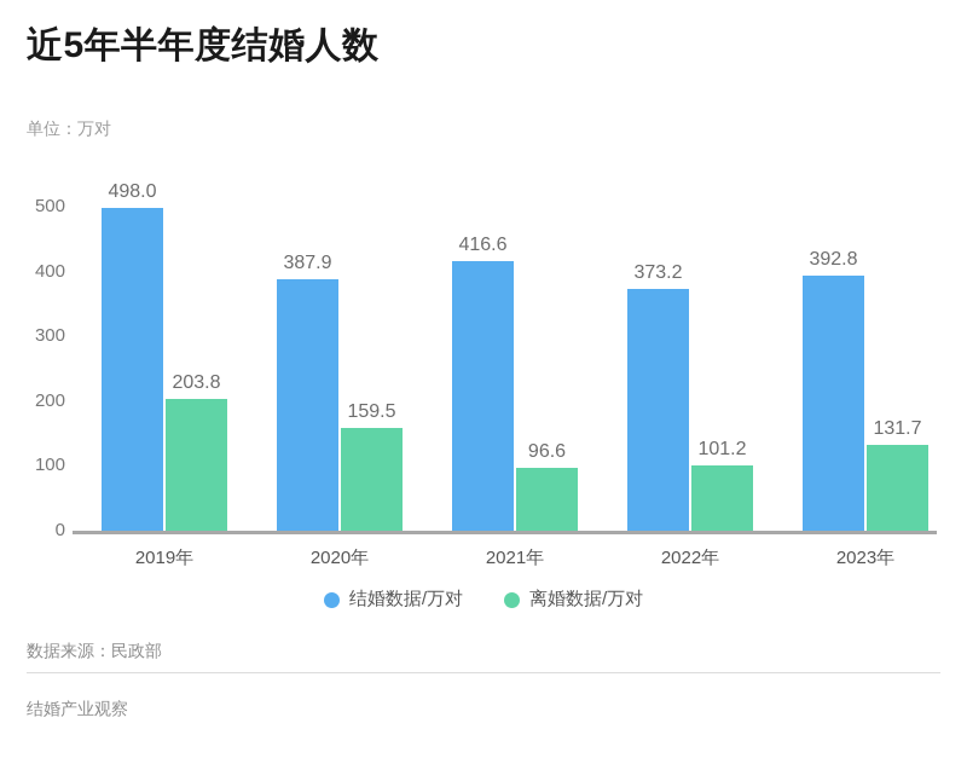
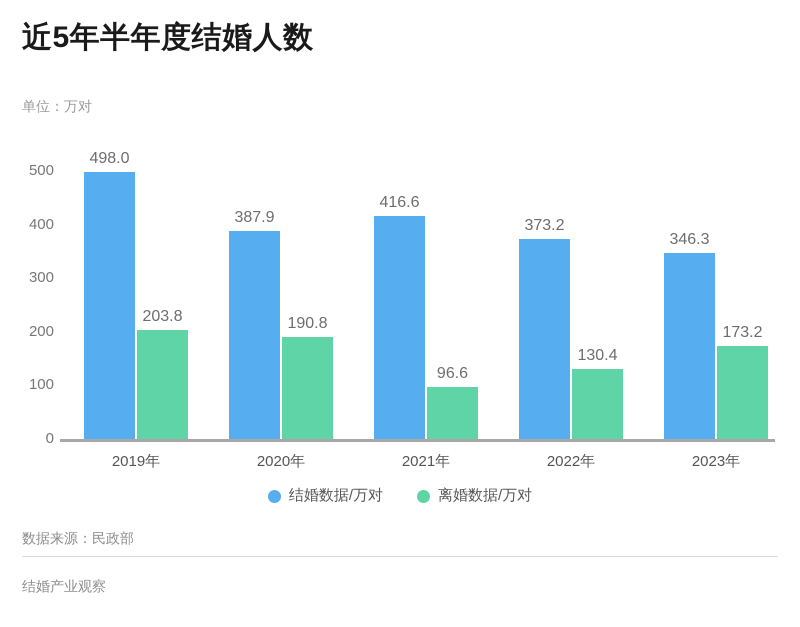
离婚数据/万对/2020年: 159.5 -> 190.8
离婚数据/万对/2022年: 101.2 -> 130.4
结婚数据/万对/2023年: 392.8 -> 346.3
离婚数据/万对/2023年: 131.7 -> 173.2
